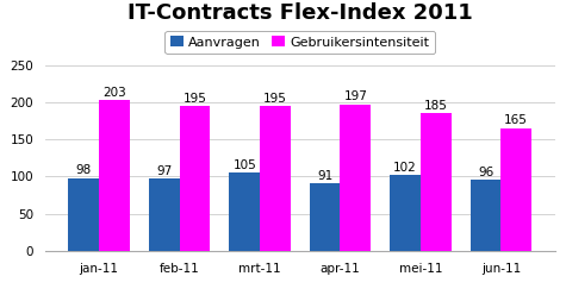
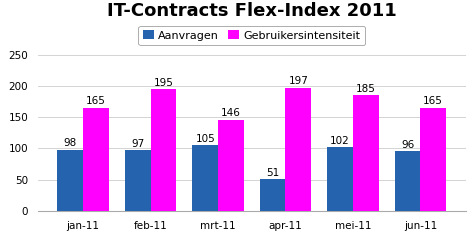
Gebruikersintensiteit/jan-11: 203 -> 165
Gebruikersintensiteit/mrt-11: 195 -> 146
Aanvragen/apr-11: 91 -> 51
